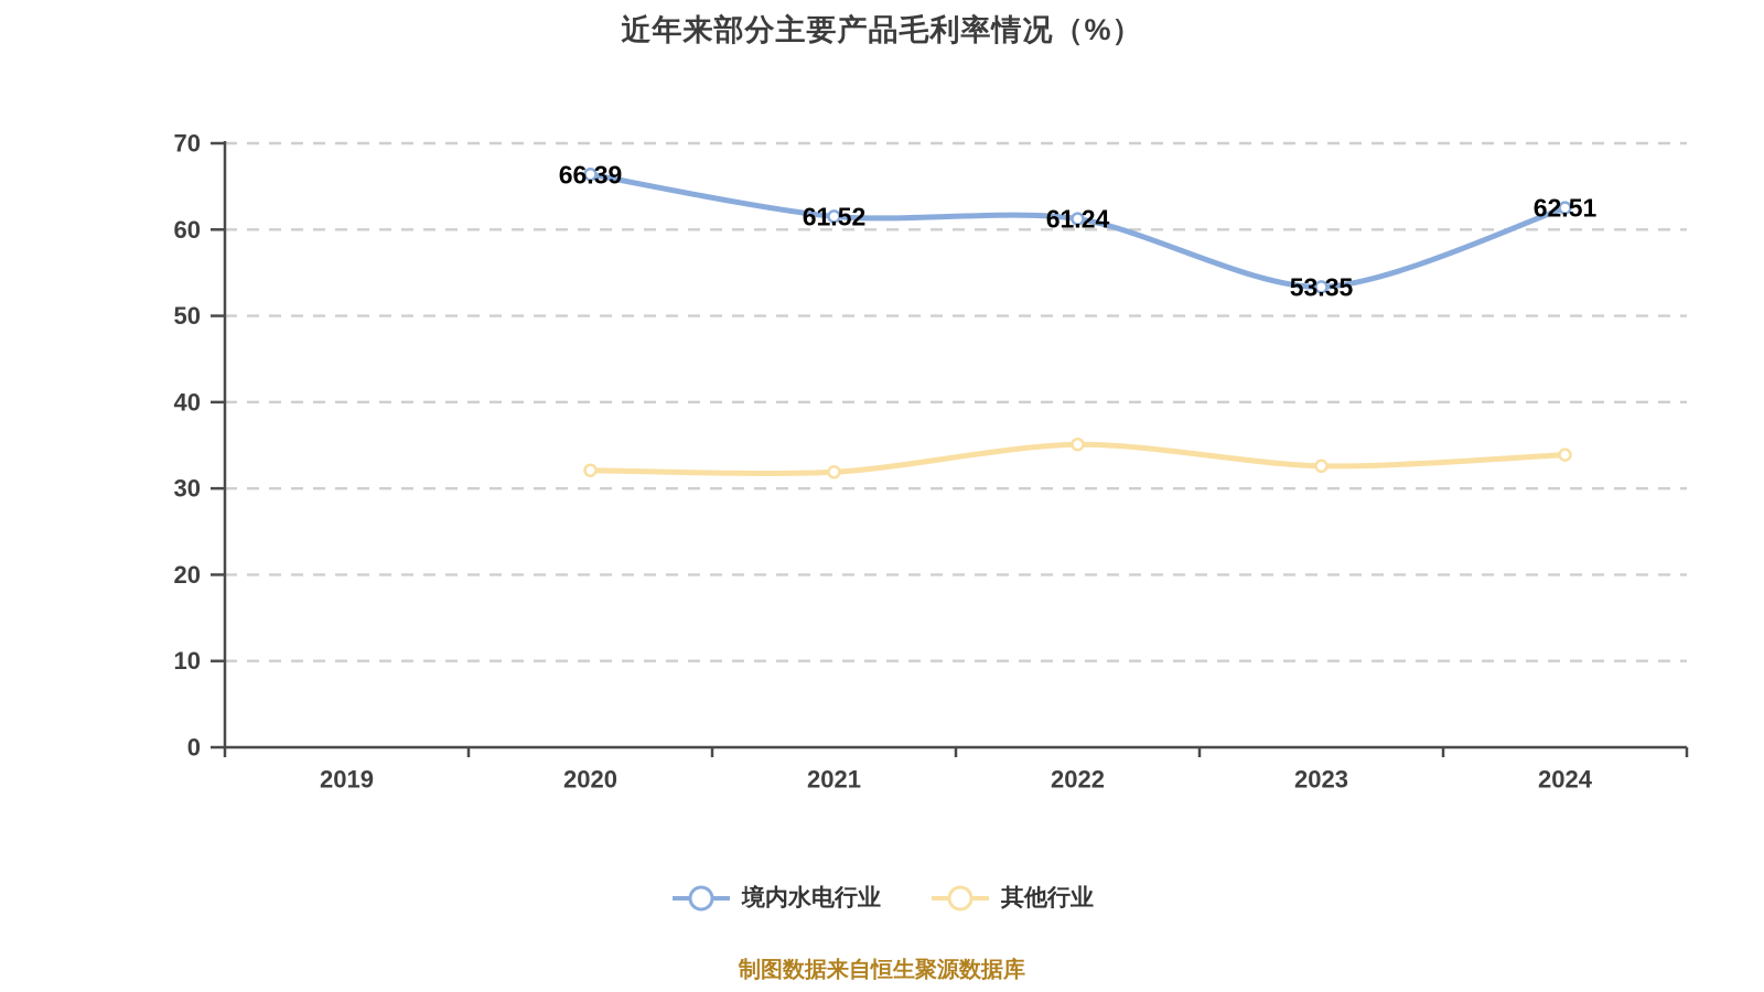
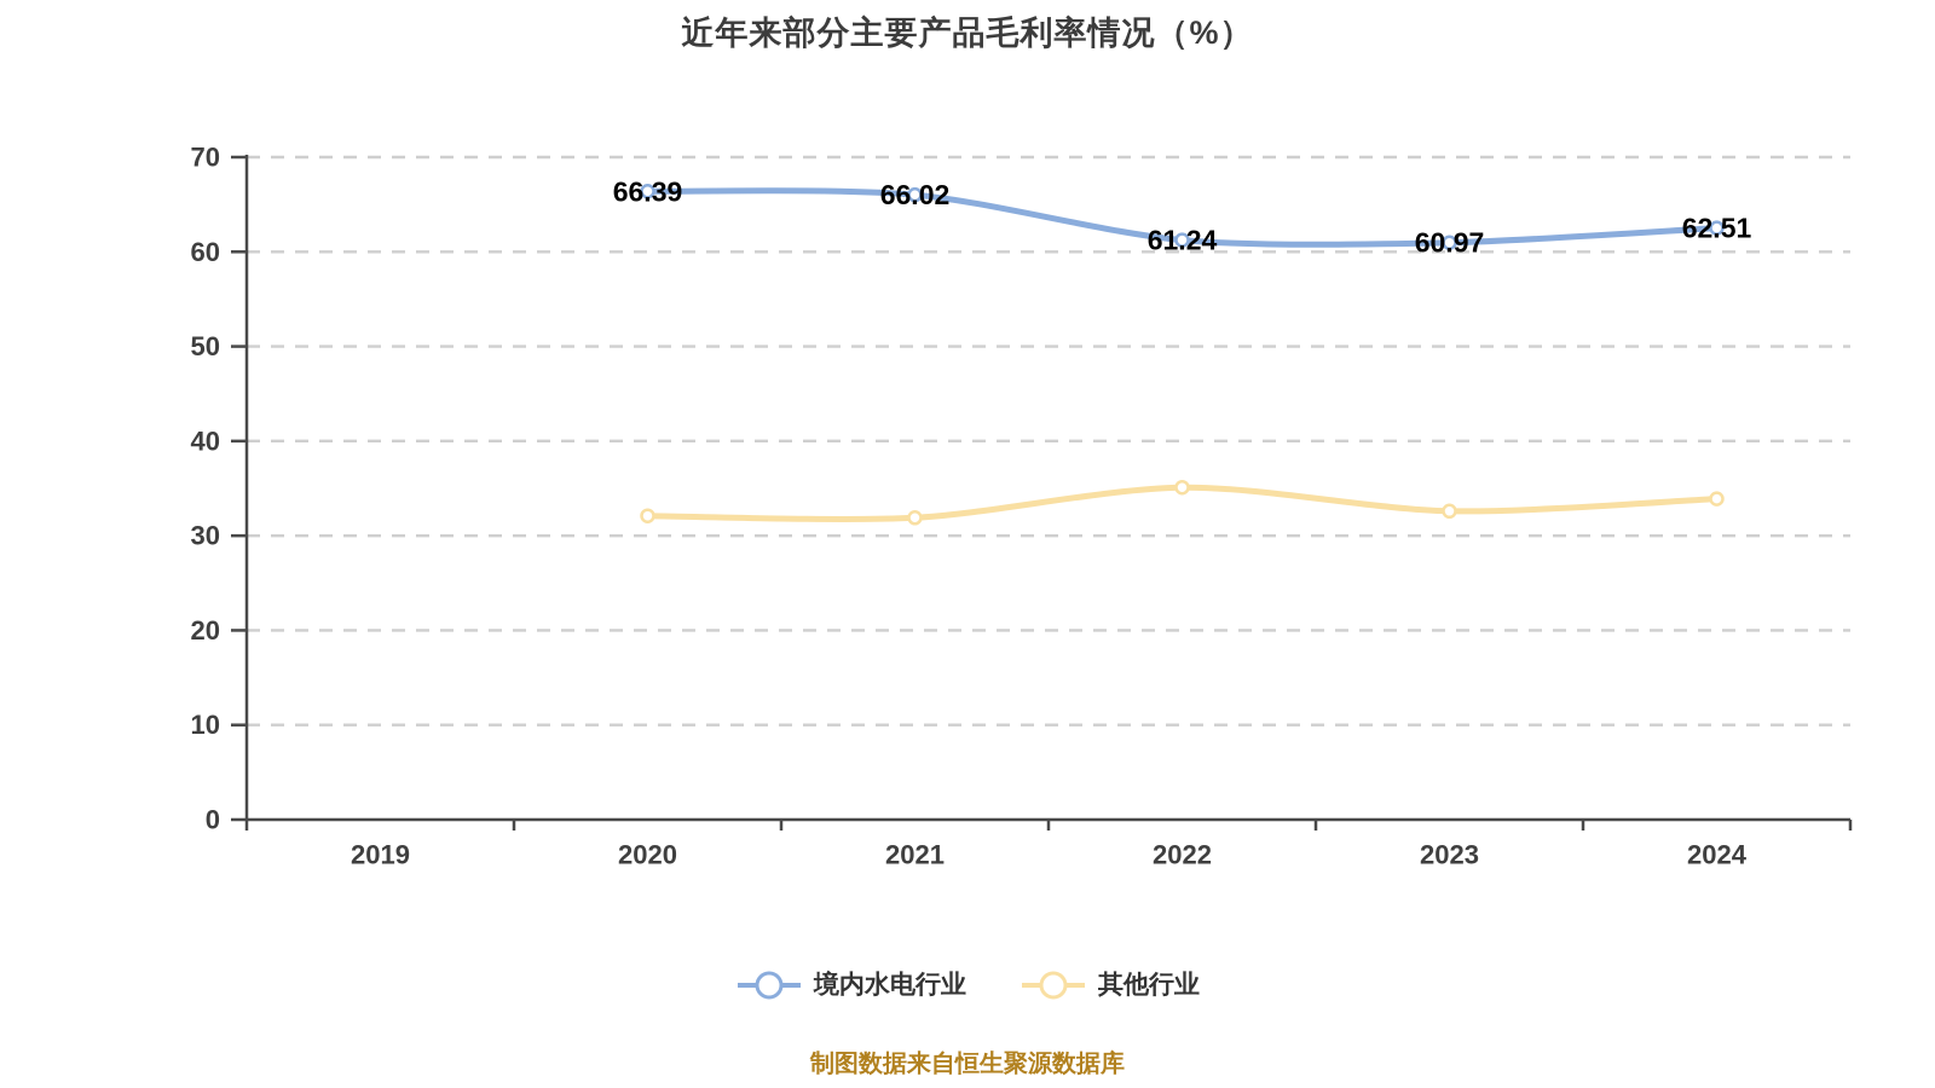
境内水电行业/2021: 61.52 -> 66.02
境内水电行业/2023: 53.35 -> 60.97
